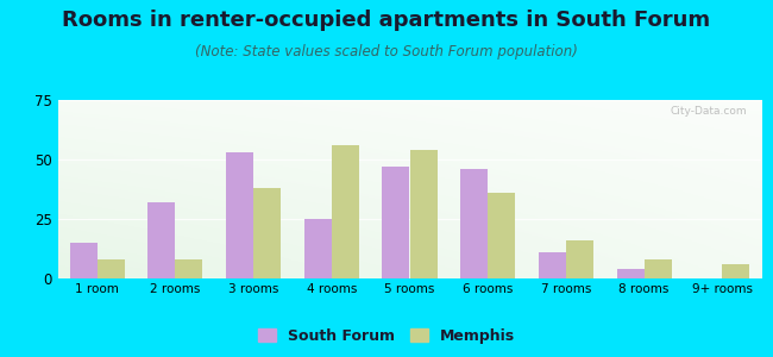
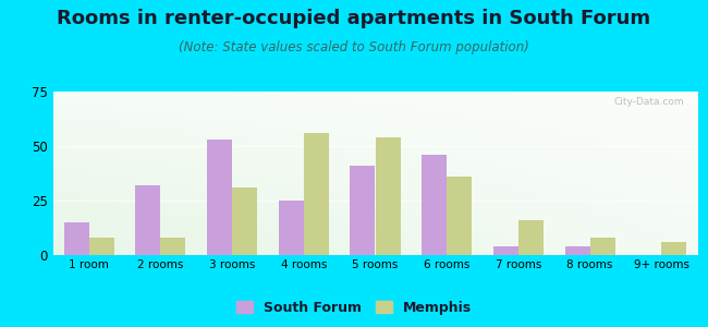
Memphis/3 rooms: 38 -> 31
South Forum/5 rooms: 47 -> 41
South Forum/7 rooms: 11 -> 4
